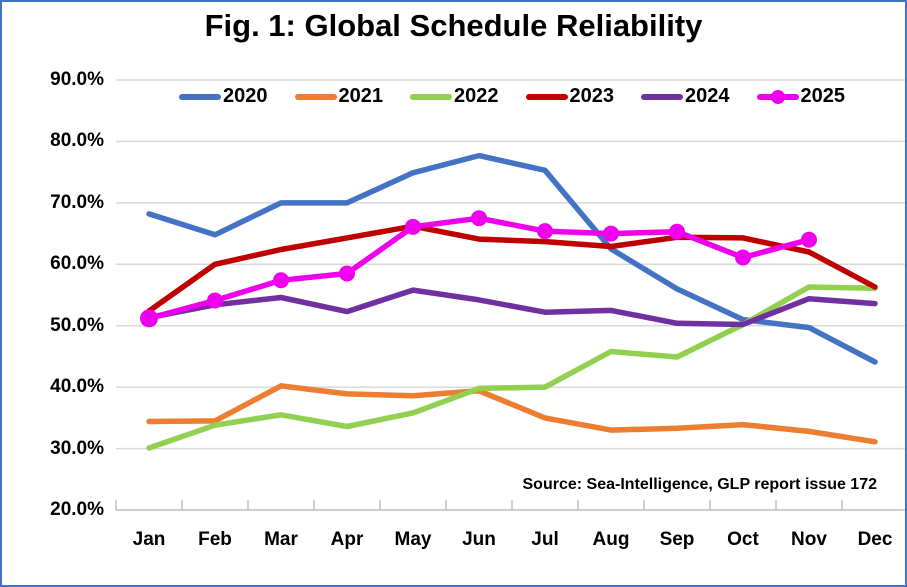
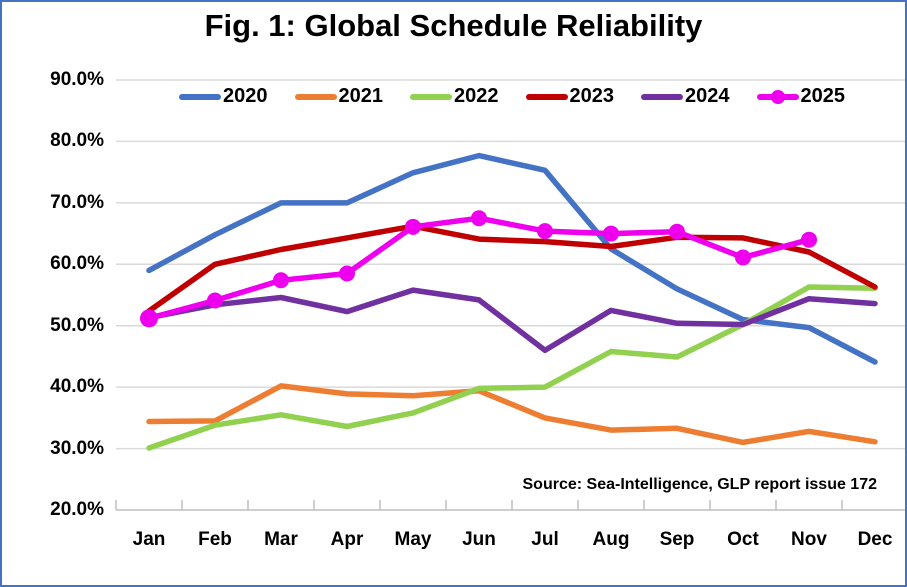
2020/Jan: 68% -> 59%
2024/Jul: 52% -> 46%
2021/Oct: 34% -> 31%
